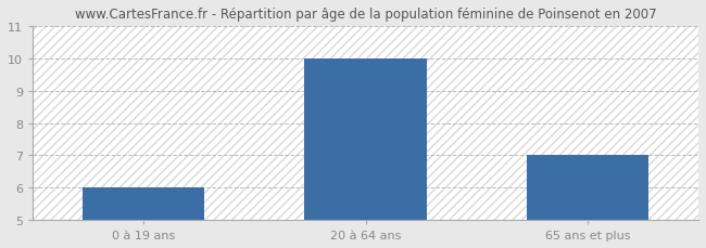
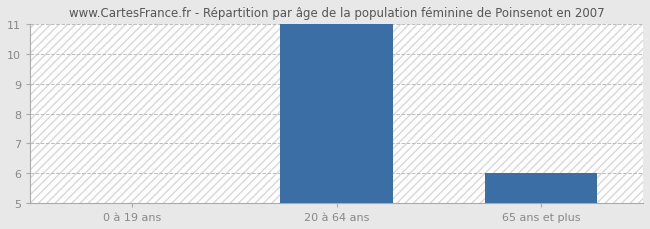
0 à 19 ans: 6 -> 5
20 à 64 ans: 10 -> 11
65 ans et plus: 7 -> 6
